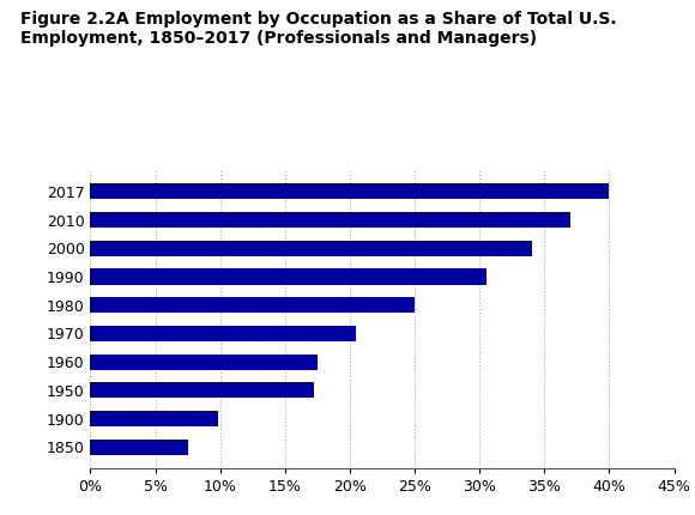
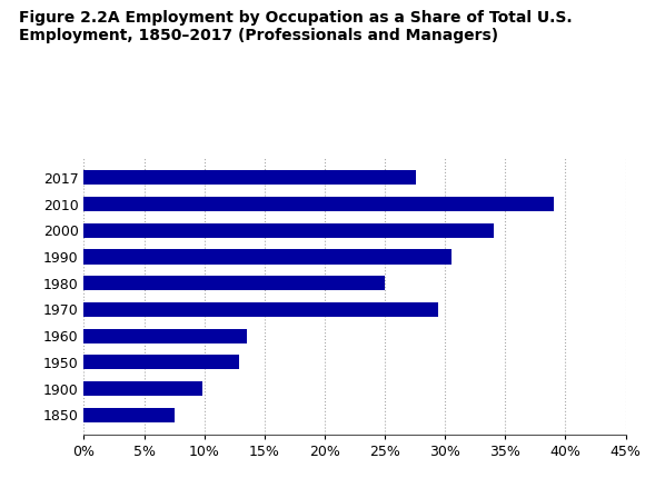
2017: 40.0% -> 27.6%
2010: 37.0% -> 39.0%
1970: 20.5% -> 29.4%
1960: 17.5% -> 13.5%
1950: 17.2% -> 12.9%
